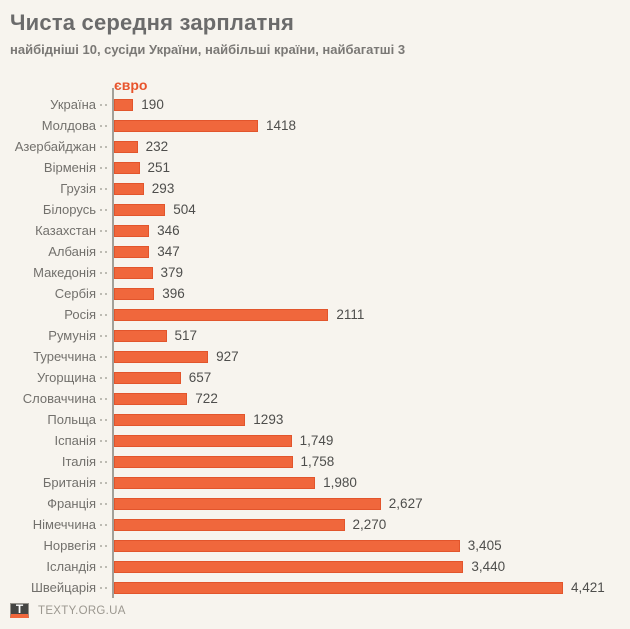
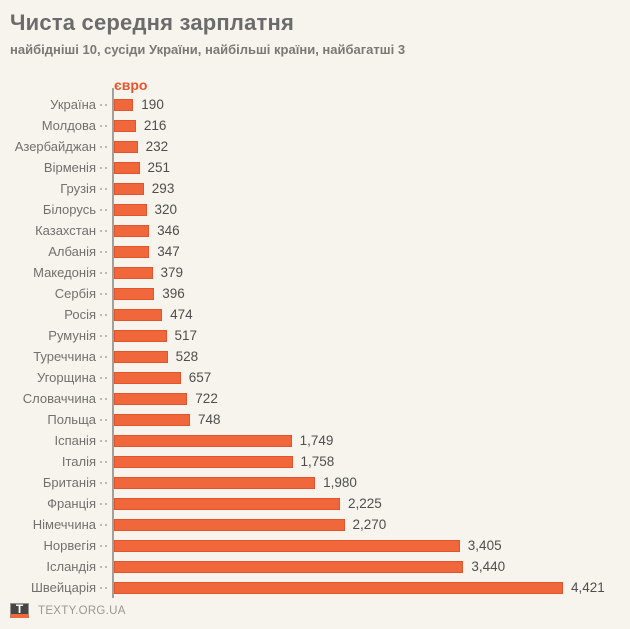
Молдова: 1418 -> 216
Білорусь: 504 -> 320
Росія: 2111 -> 474
Туреччина: 927 -> 528
Польща: 1293 -> 748
Франція: 2,627 -> 2,225
